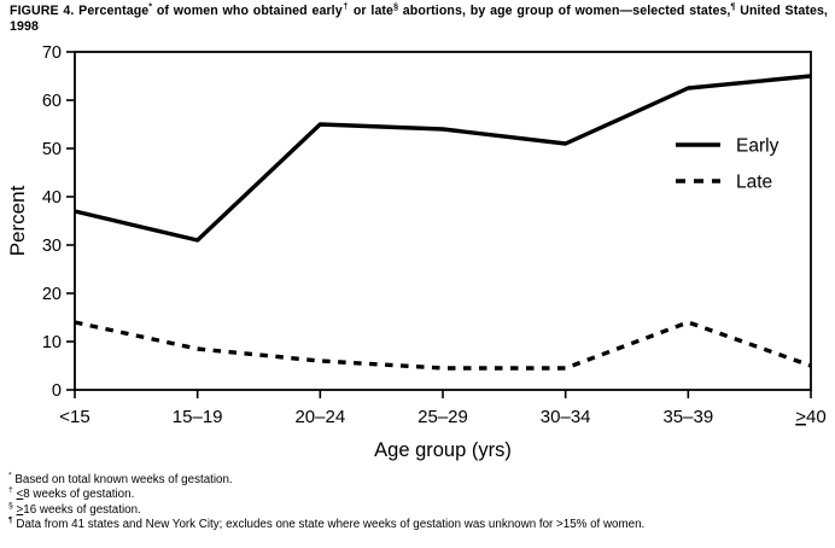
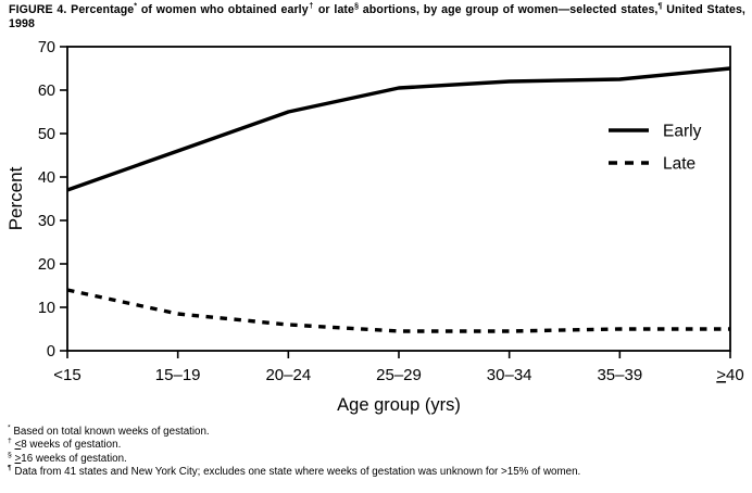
Early/15–19: 31 -> 46
Early/25–29: 54 -> 60
Early/30–34: 51 -> 62
Late/35–39: 14 -> 5
